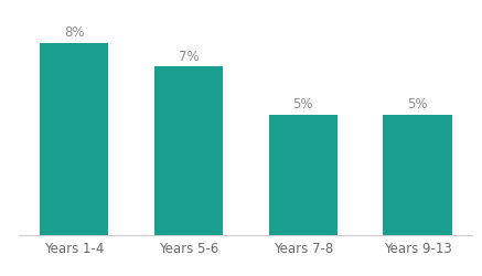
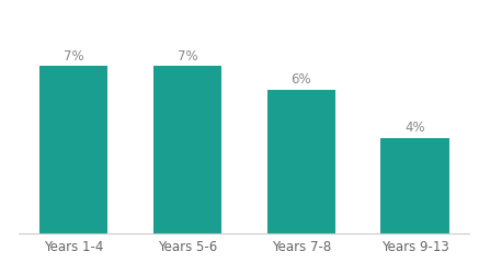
Years 1-4: 8% -> 7%
Years 7-8: 5% -> 6%
Years 9-13: 5% -> 4%
